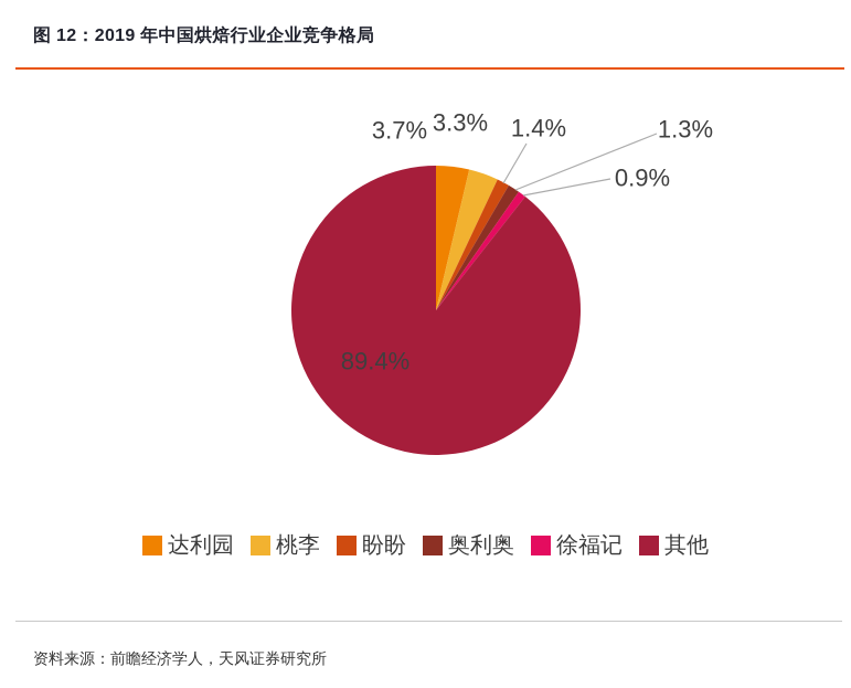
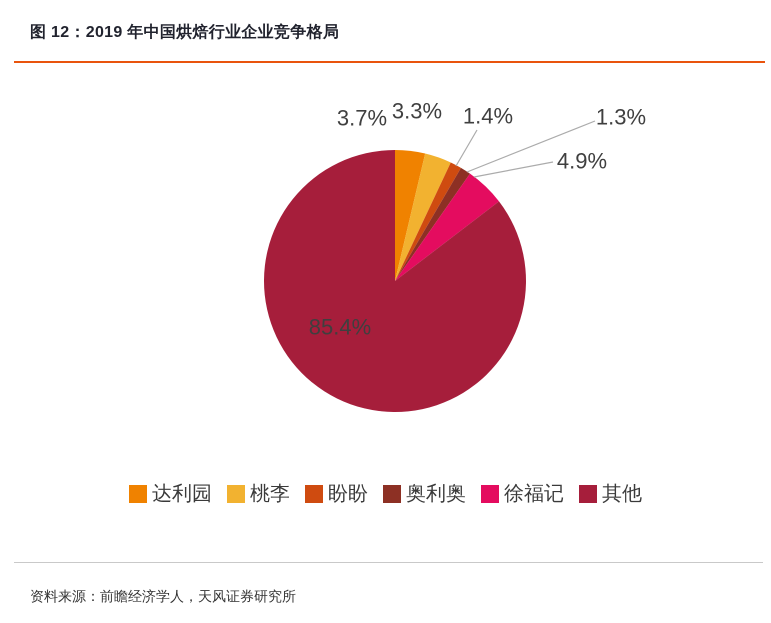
徐福记: 0.9% -> 4.9%
其他: 89.4% -> 85.4%
